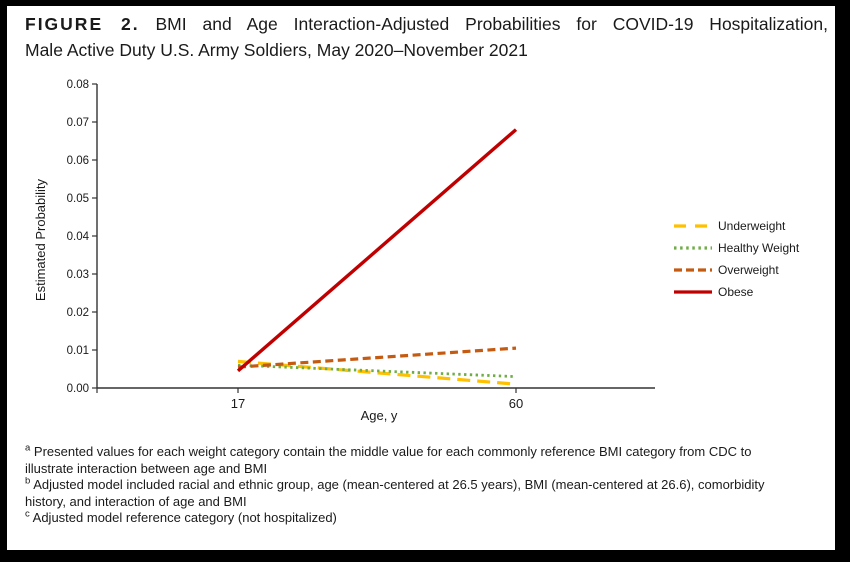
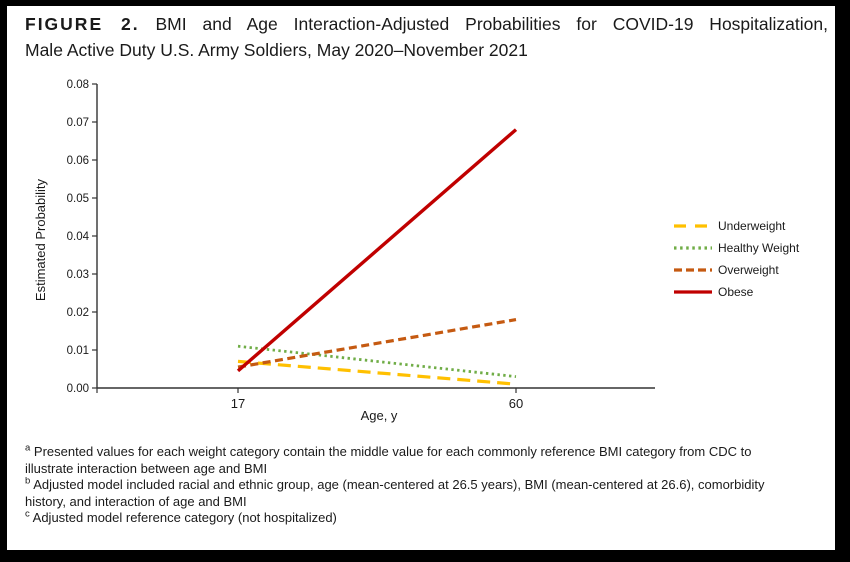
Healthy Weight/17: 0.006 -> 0.011
Overweight/60: 0.011 -> 0.018
